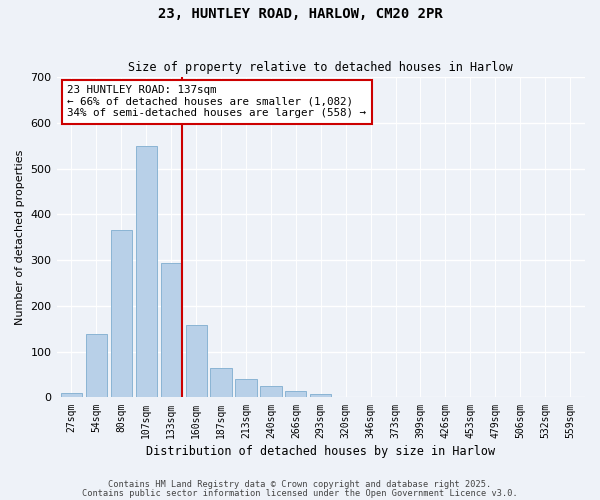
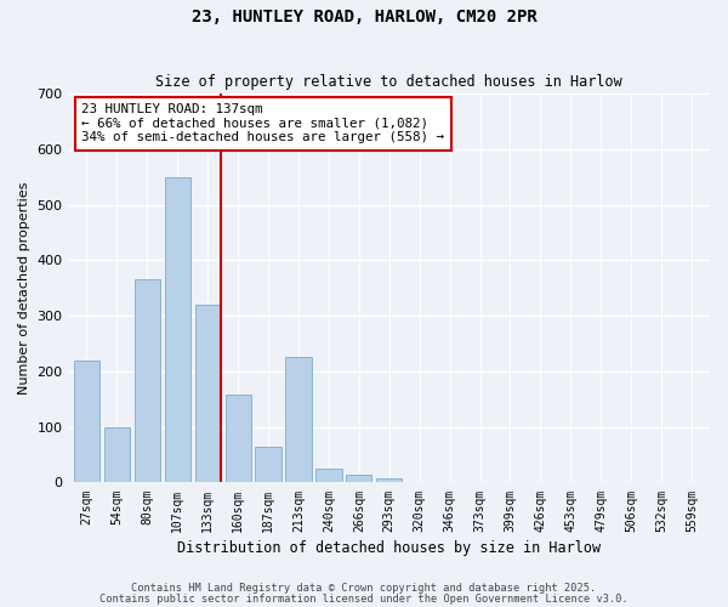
27sqm: 9 -> 220
54sqm: 138 -> 100
133sqm: 293 -> 320
213sqm: 40 -> 225
